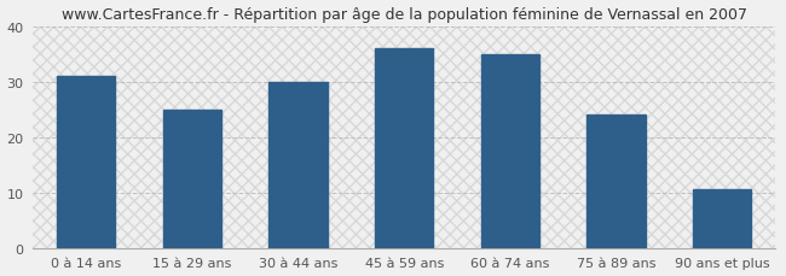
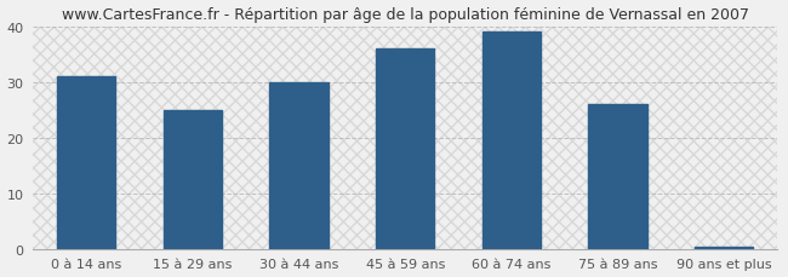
60 à 74 ans: 35.0 -> 39.0
75 à 89 ans: 24.0 -> 26.0
90 ans et plus: 10.5 -> 0.5
